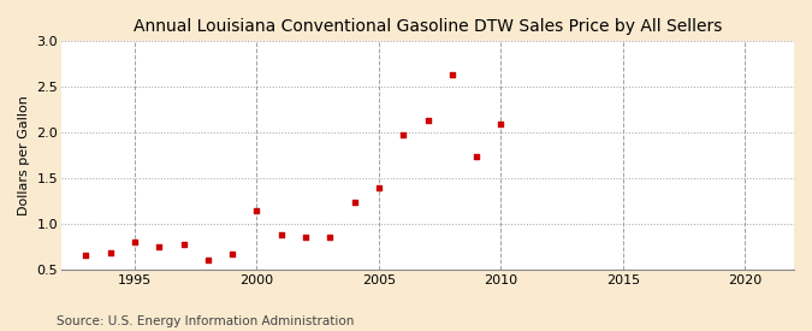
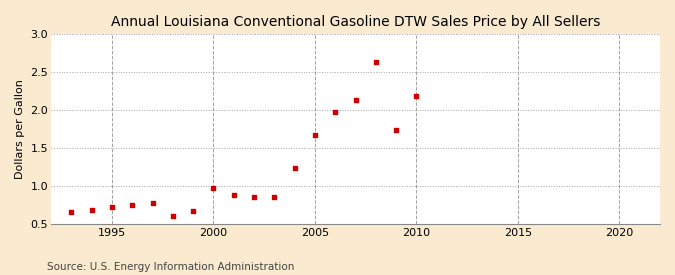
1995: 0.80 -> 0.72
2000: 1.14 -> 0.97
2005: 1.40 -> 1.67
2010: 2.10 -> 2.19
